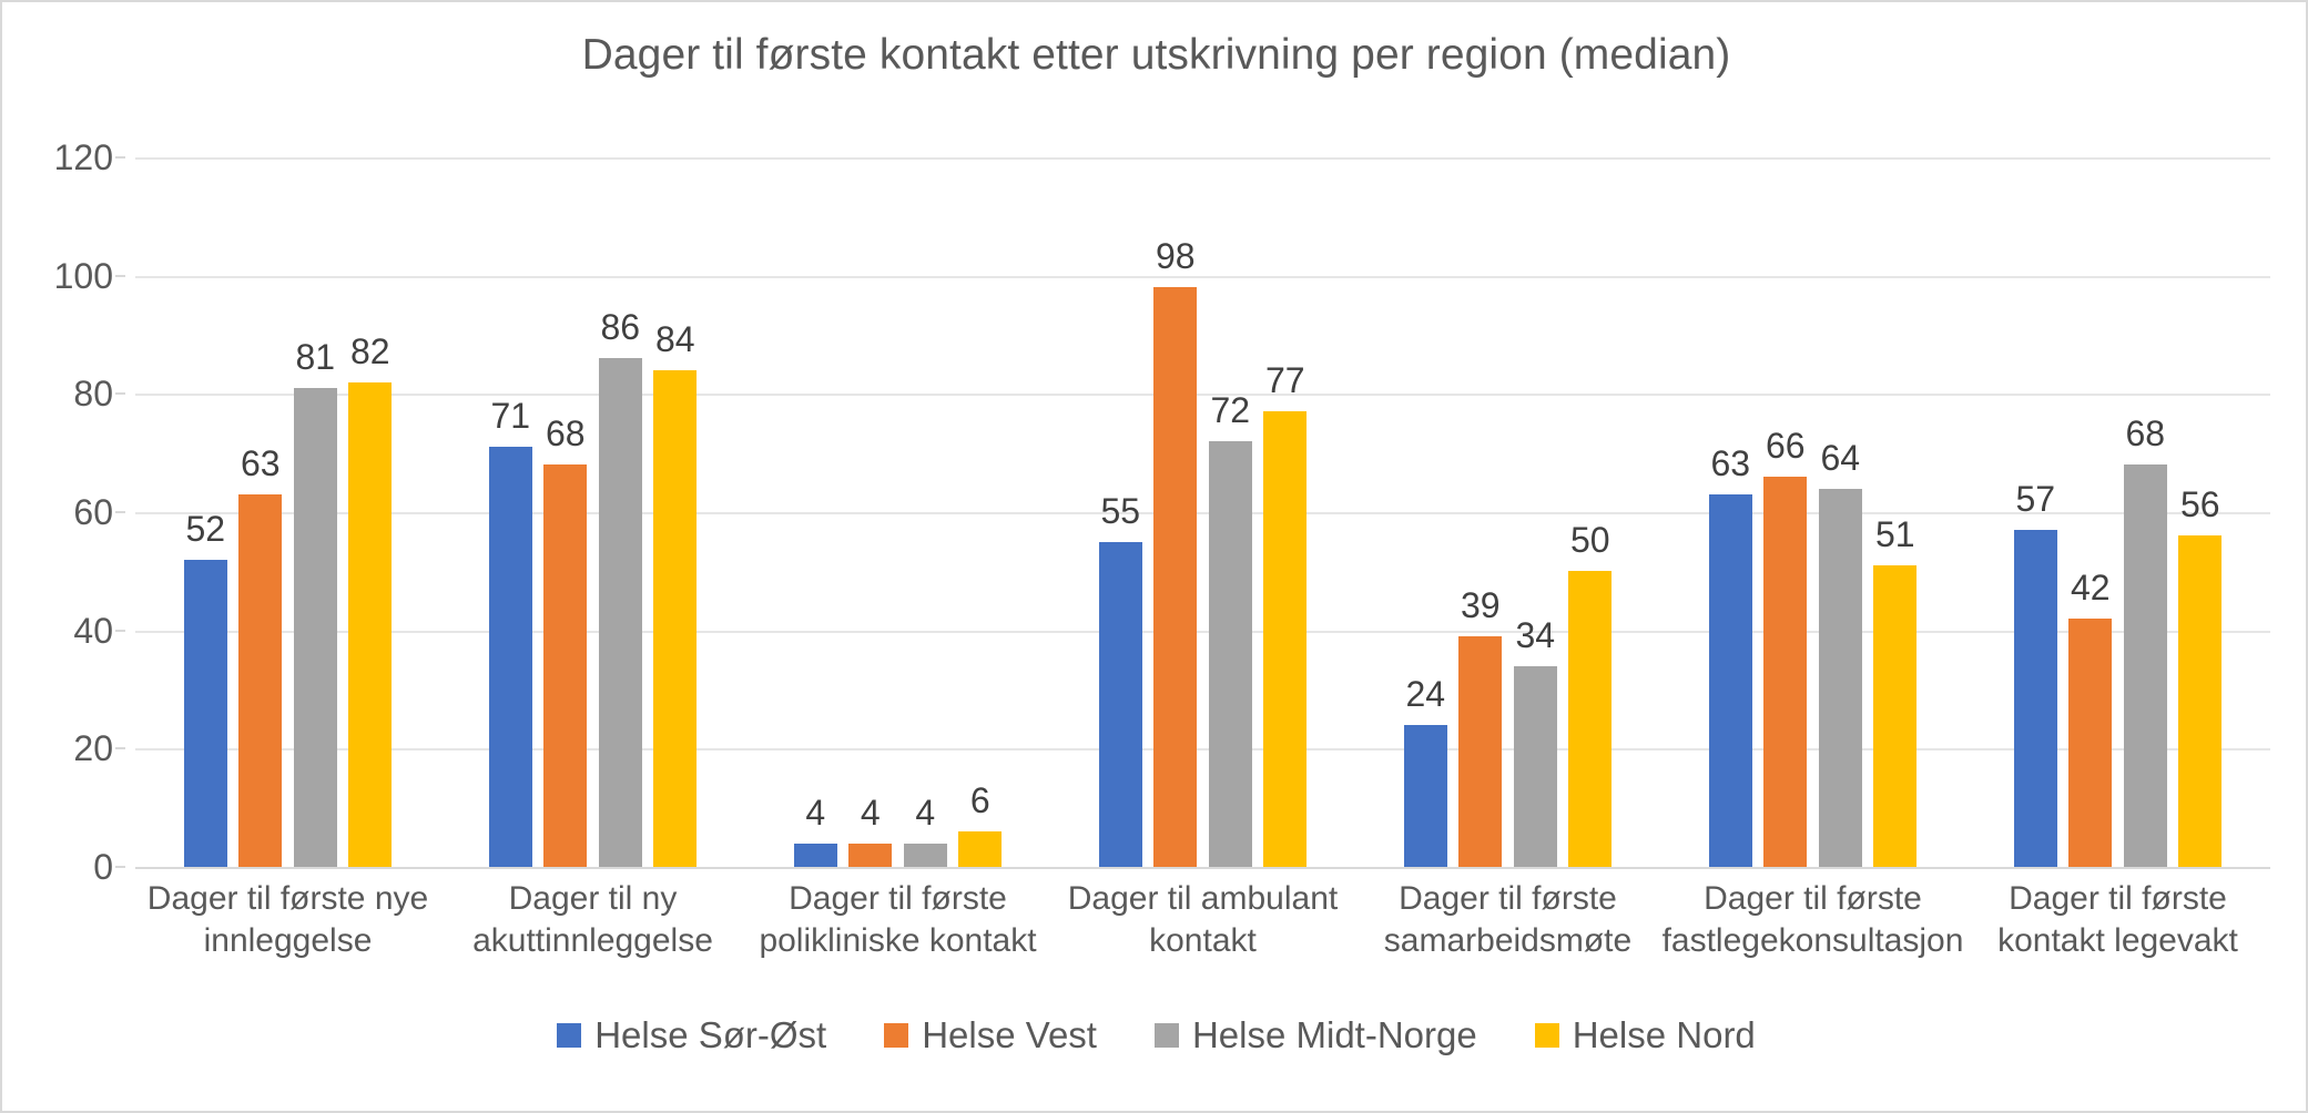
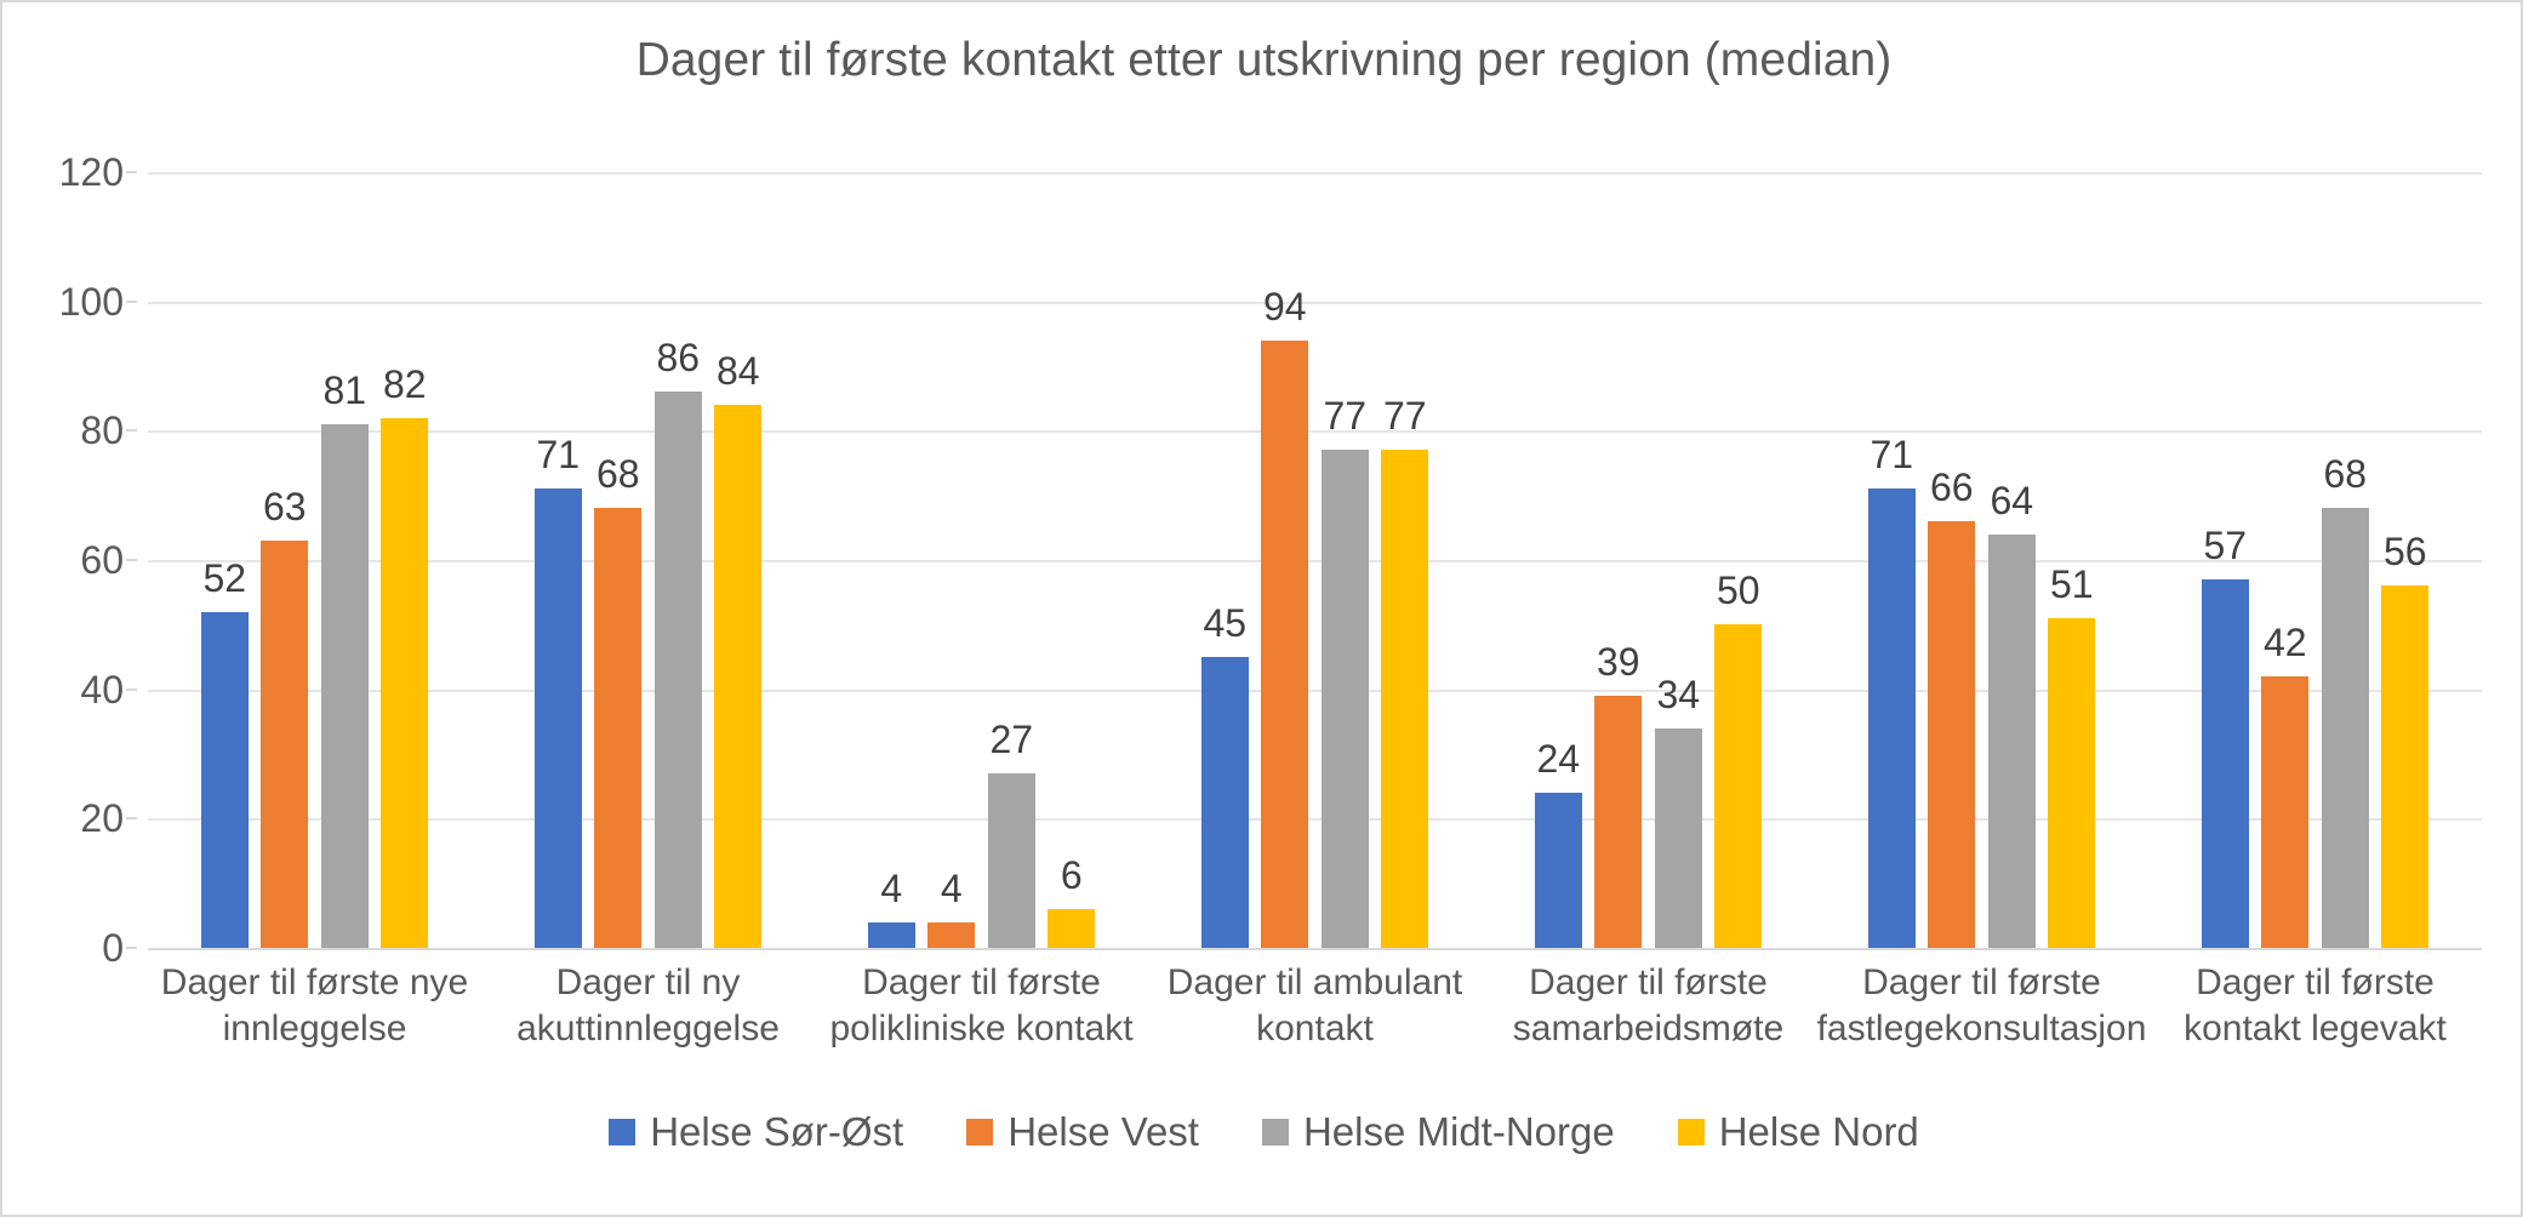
Helse Midt-Norge/Dager til første polikliniske kontakt: 4 -> 27
Helse Sør-Øst/Dager til ambulant kontakt: 55 -> 45
Helse Vest/Dager til ambulant kontakt: 98 -> 94
Helse Midt-Norge/Dager til ambulant kontakt: 72 -> 77
Helse Sør-Øst/Dager til første fastlegekonsultasjon: 63 -> 71
